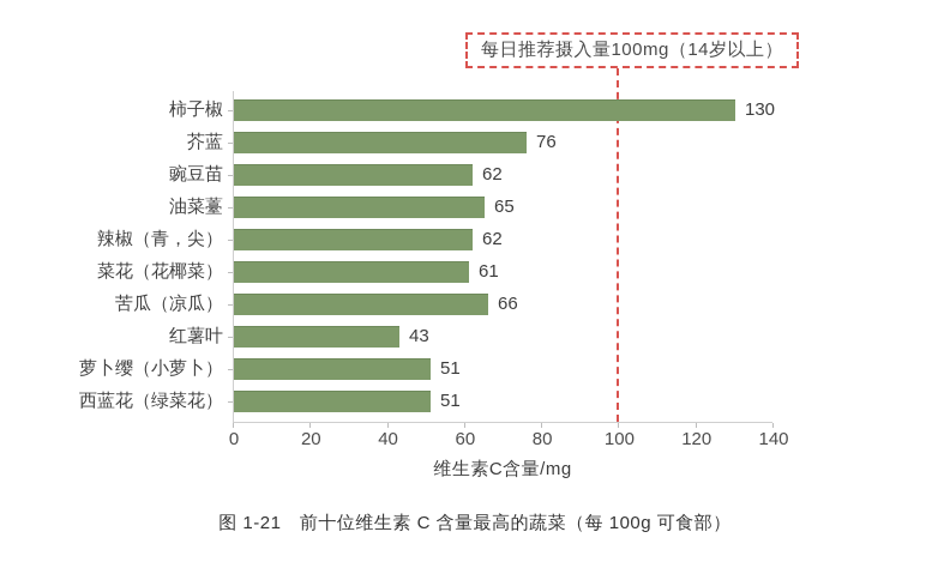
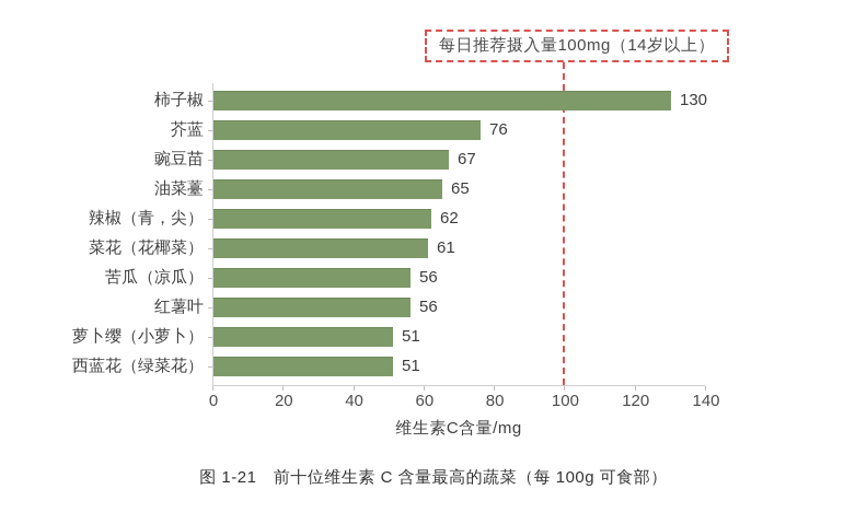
豌豆苗: 62 -> 67
苦瓜（凉瓜）: 66 -> 56
红薯叶: 43 -> 56
